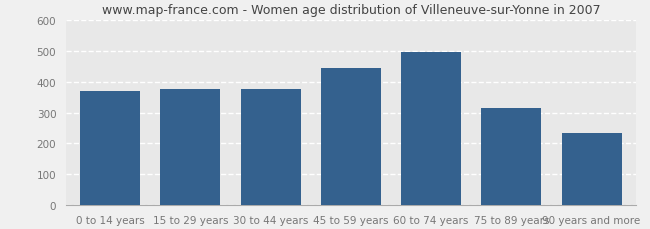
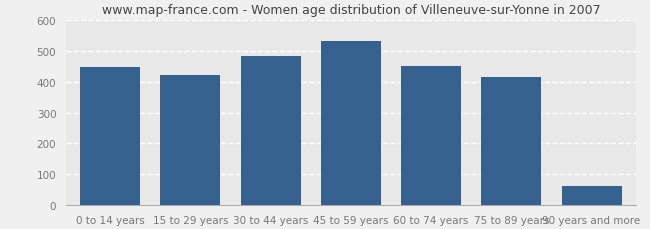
0 to 14 years: 370 -> 447
15 to 29 years: 375 -> 421
30 to 44 years: 375 -> 485
45 to 59 years: 445 -> 533
60 to 74 years: 495 -> 452
75 to 89 years: 315 -> 416
90 years and more: 235 -> 63
